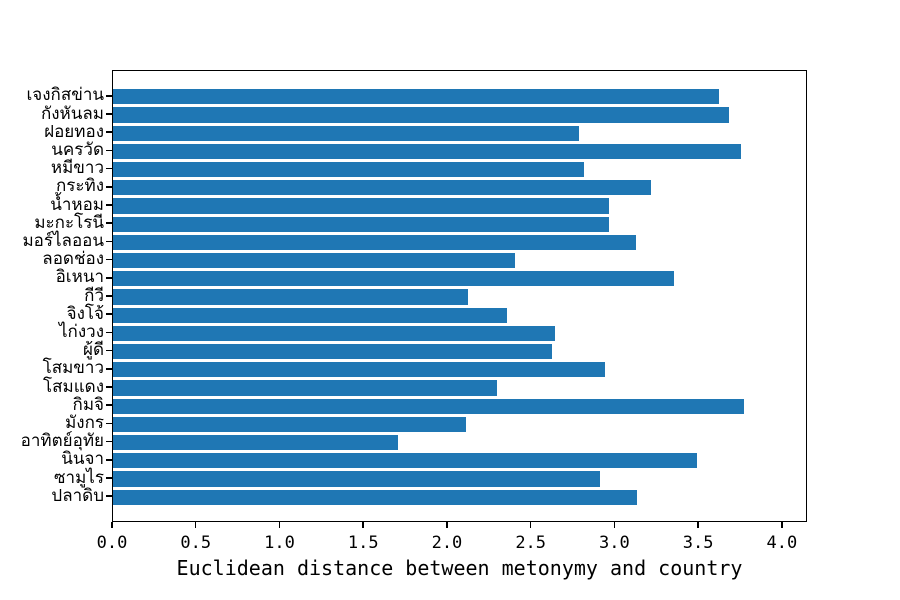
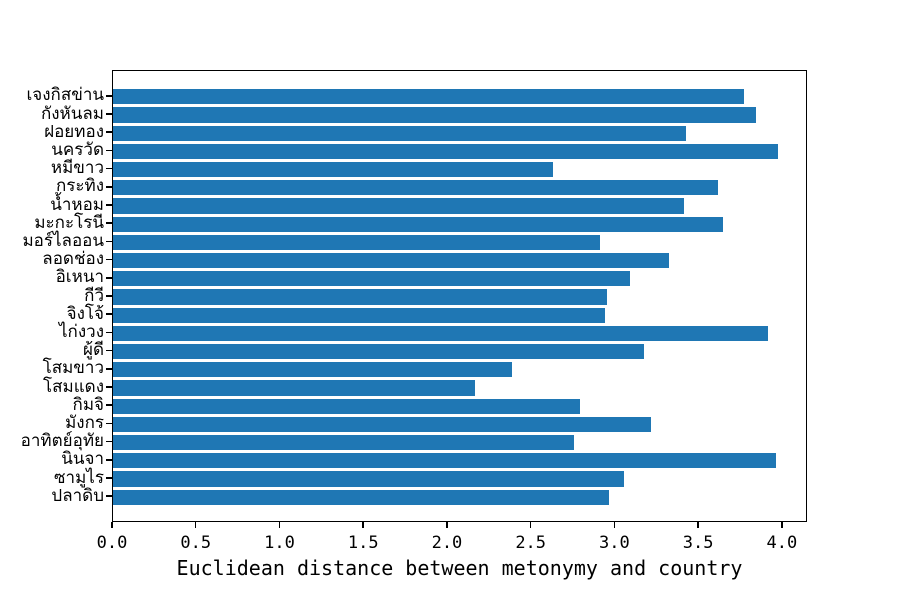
เจงกิสข่าน: 3.62 -> 3.77
กังหันลม: 3.68 -> 3.84
ฝอยทอง: 2.78 -> 3.42
นครวัด: 3.75 -> 3.97
หมีขาว: 2.81 -> 2.63
กระทิง: 3.21 -> 3.61
น้ำหอม: 2.96 -> 3.41
มะกะโรนี: 2.96 -> 3.64
มอร์ไลออน: 3.12 -> 2.91
ลอดช่อง: 2.40 -> 3.32
อิเหนา: 3.35 -> 3.09
กีวี: 2.12 -> 2.95
จิงโจ้: 2.35 -> 2.94
ไก่งวง: 2.64 -> 3.91
ผู้ดี: 2.62 -> 3.17
โสมขาว: 2.94 -> 2.38
โสมแดง: 2.29 -> 2.16
กิมจิ: 3.77 -> 2.79
มังกร: 2.11 -> 3.21
อาทิตย์อุทัย: 1.70 -> 2.75
นินจา: 3.49 -> 3.96
ซามูไร: 2.91 -> 3.05
ปลาดิบ: 3.13 -> 2.96
